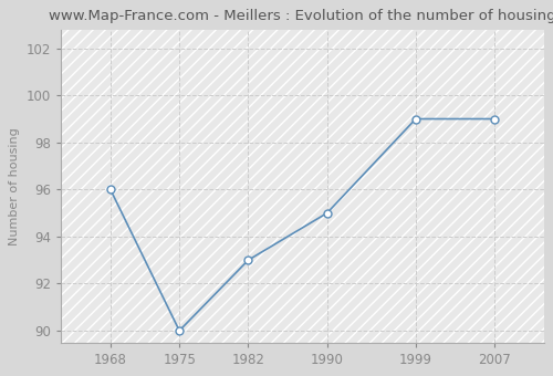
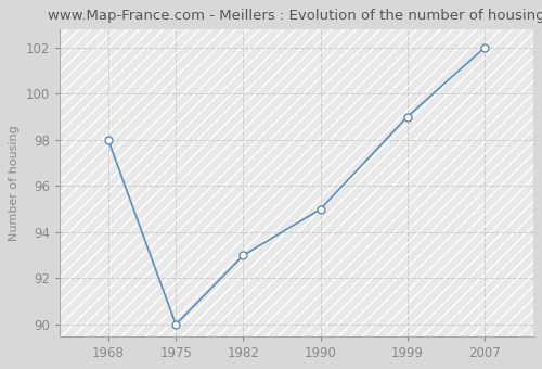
1968: 96 -> 98
2007: 99 -> 102
